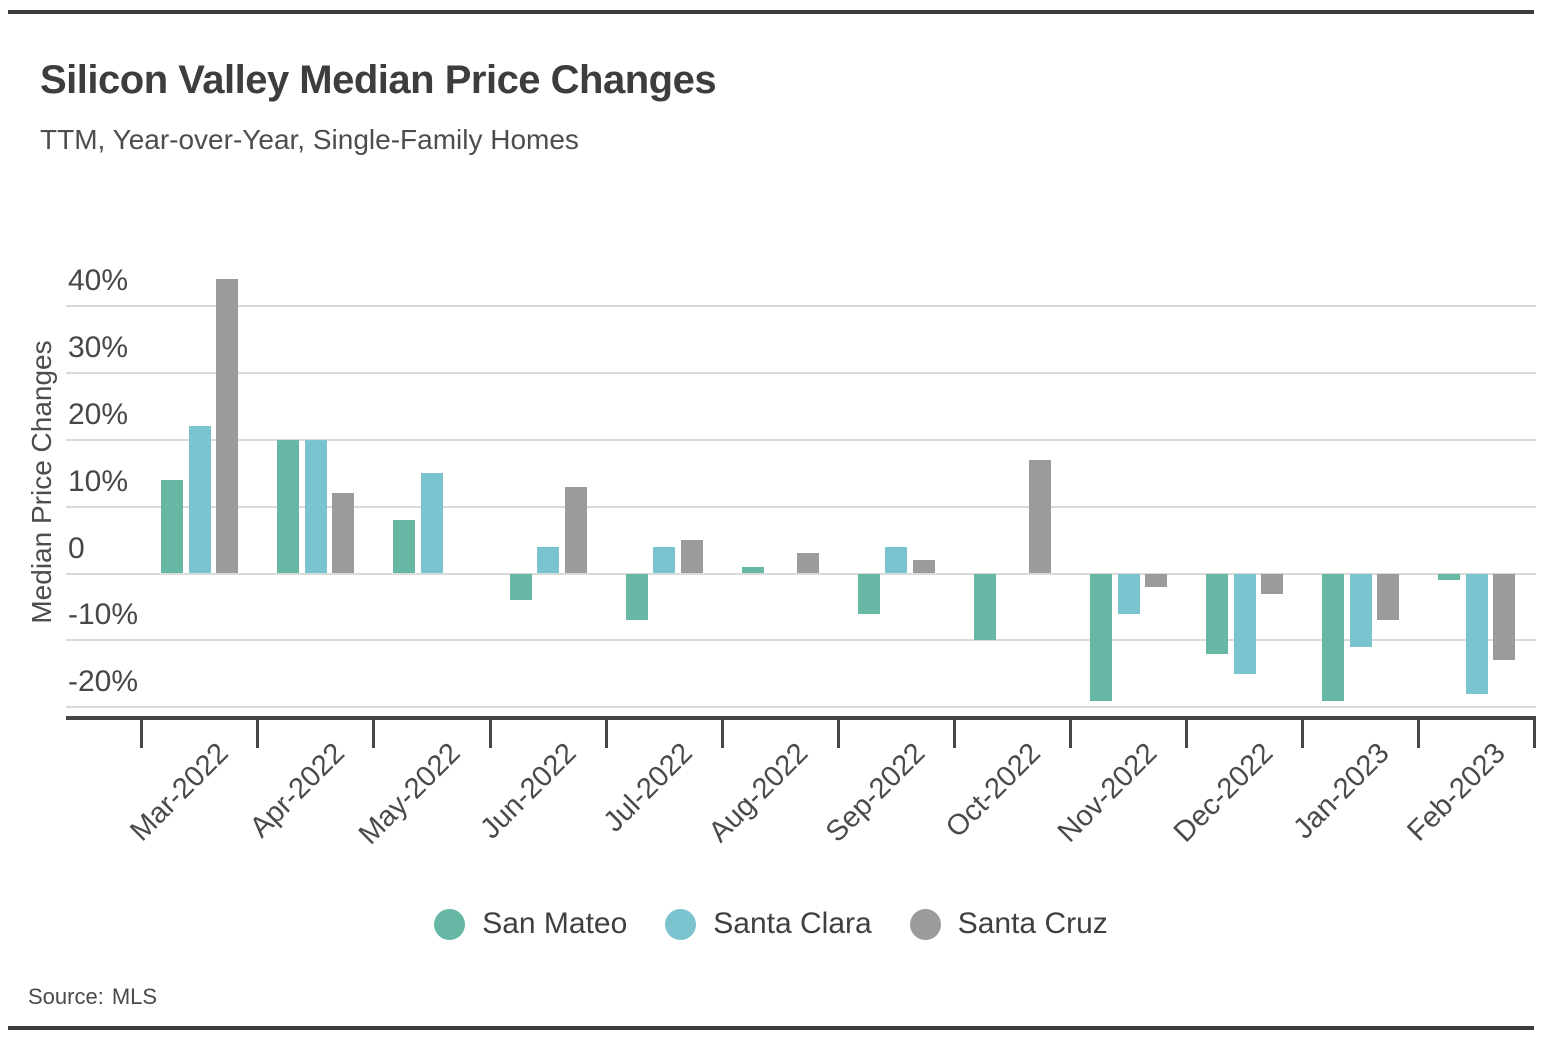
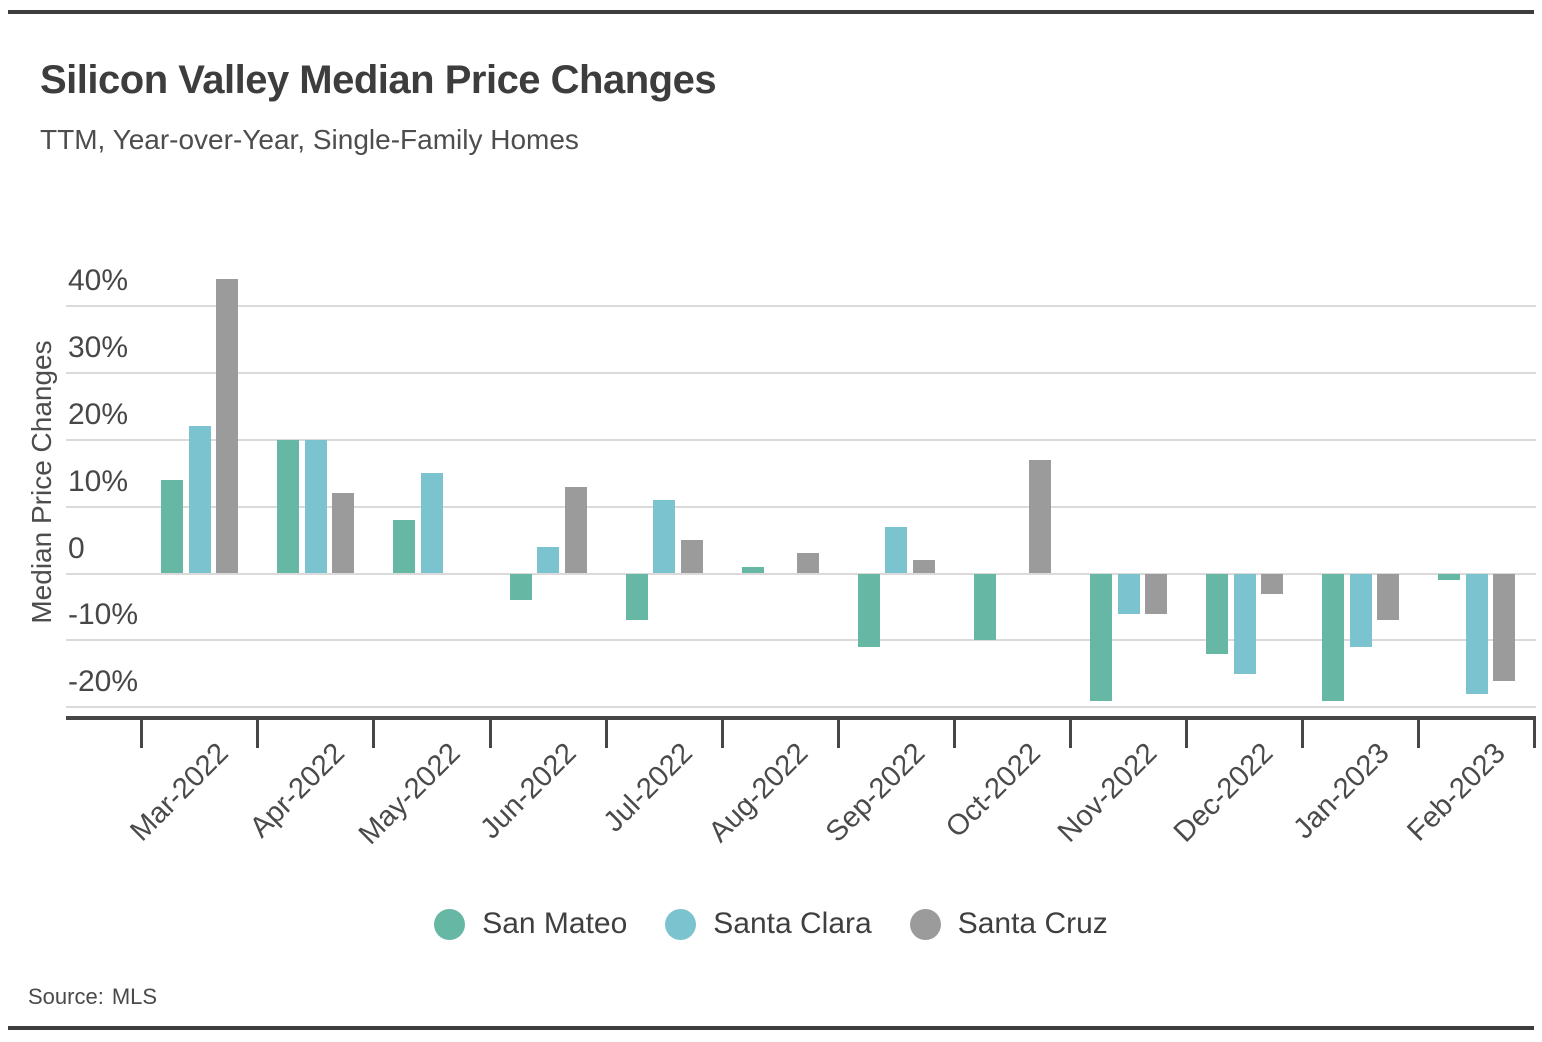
Santa Clara/Jul-2022: 4% -> 11%
San Mateo/Sep-2022: -6% -> -11%
Santa Clara/Sep-2022: 4% -> 7%
Santa Cruz/Nov-2022: -2% -> -6%
Santa Cruz/Feb-2023: -13% -> -16%
